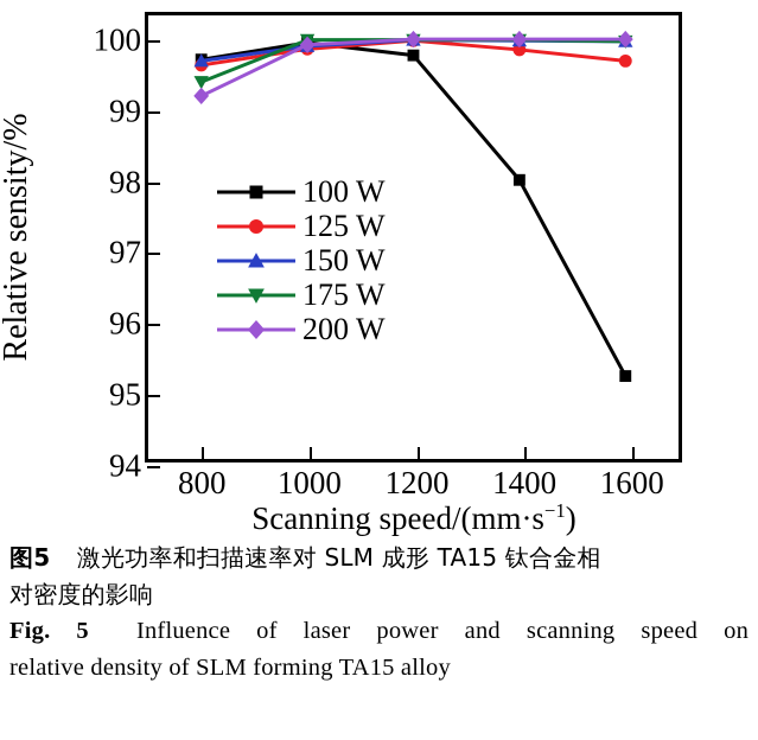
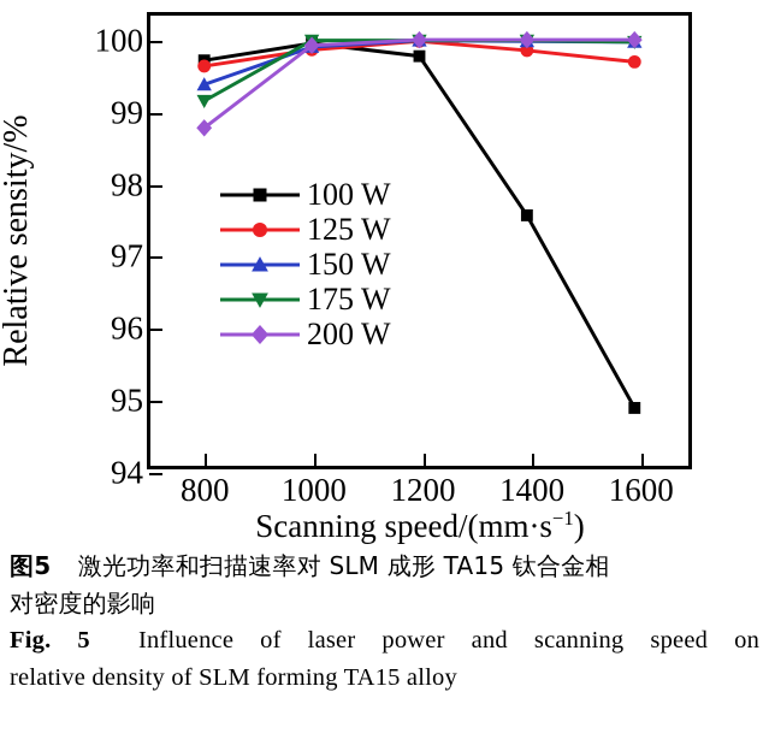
150 W/800: 99.7 -> 99.4
175 W/800: 99.4 -> 99.2
200 W/800: 99.2 -> 98.8
100 W/1400: 98.0 -> 97.5
100 W/1600: 95.2 -> 94.8
